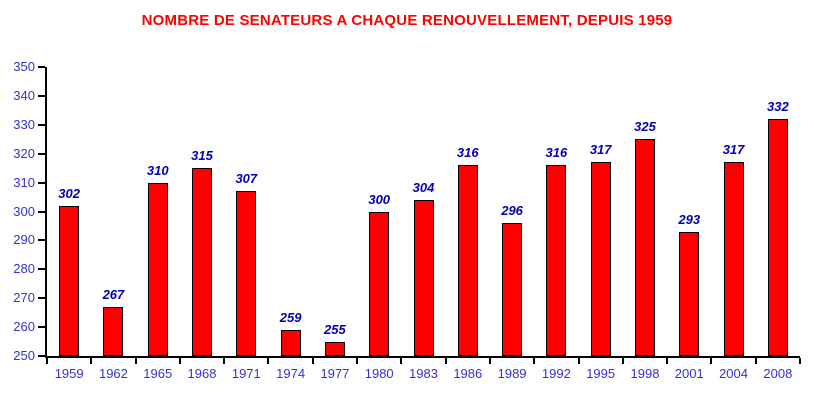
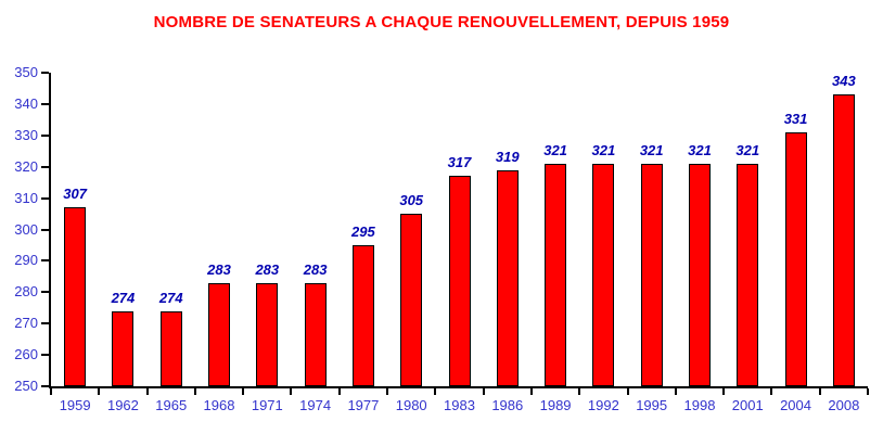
1959: 302 -> 307
1962: 267 -> 274
1965: 310 -> 274
1968: 315 -> 283
1971: 307 -> 283
1974: 259 -> 283
1977: 255 -> 295
1980: 300 -> 305
1983: 304 -> 317
1986: 316 -> 319
1989: 296 -> 321
1992: 316 -> 321
1995: 317 -> 321
1998: 325 -> 321
2001: 293 -> 321
2004: 317 -> 331
2008: 332 -> 343
